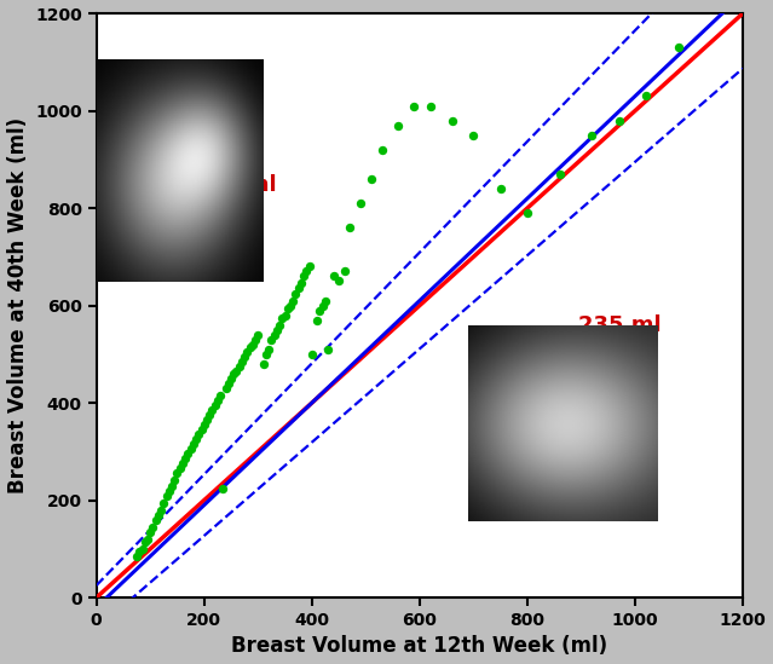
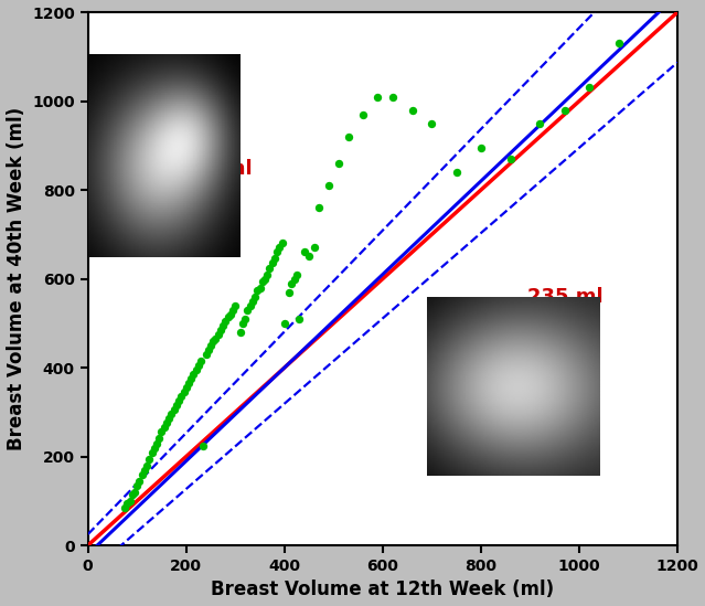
800: 790 -> 895
